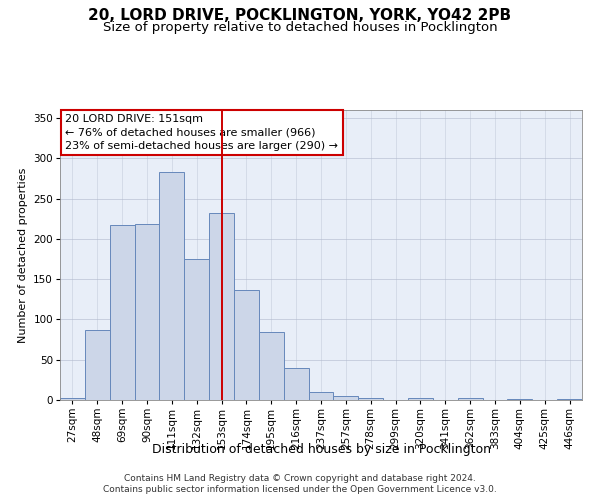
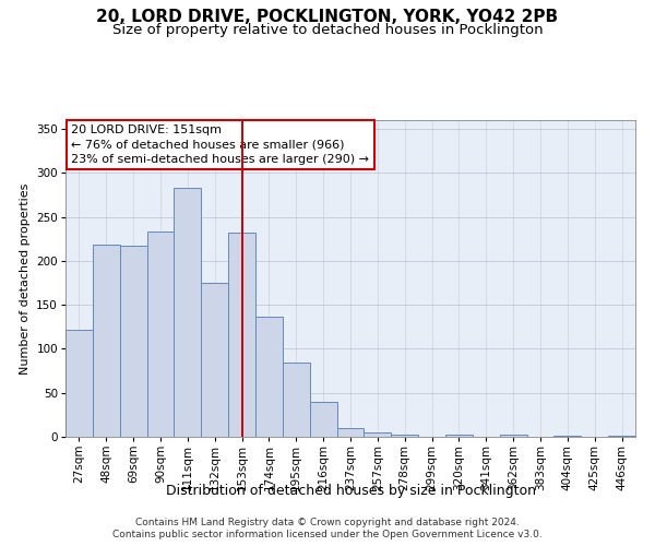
27sqm: 2 -> 122
48sqm: 87 -> 218
90sqm: 218 -> 234
